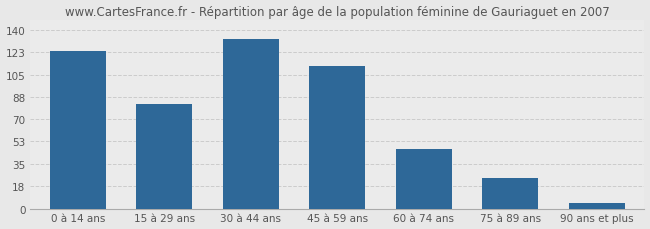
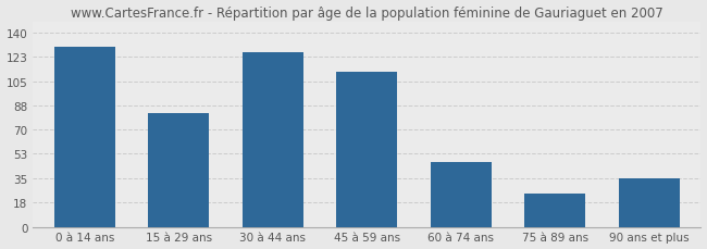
0 à 14 ans: 124 -> 130
30 à 44 ans: 133 -> 126
90 ans et plus: 4 -> 35
